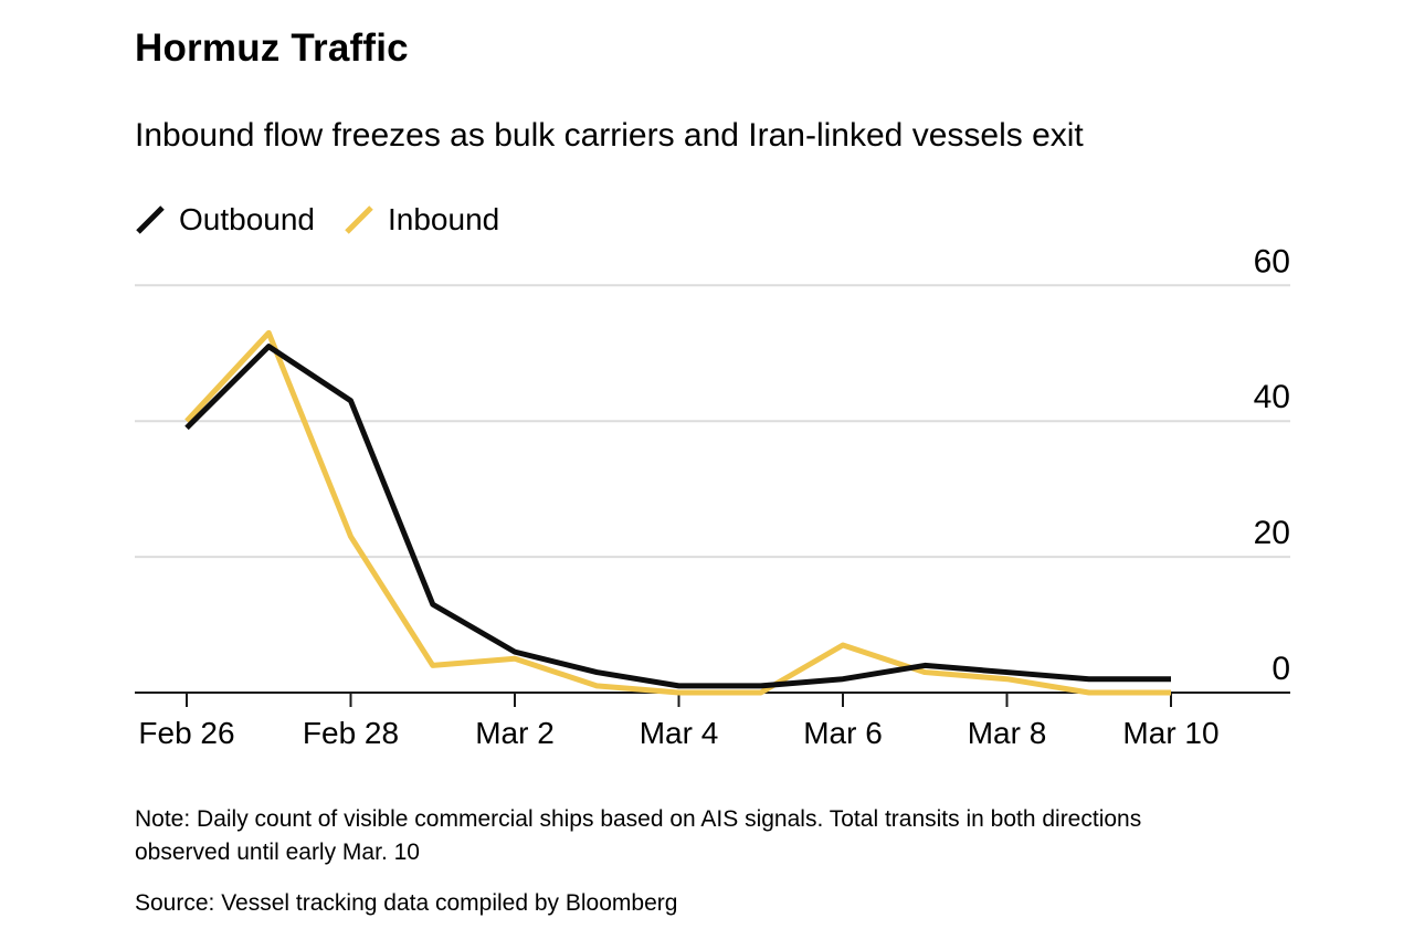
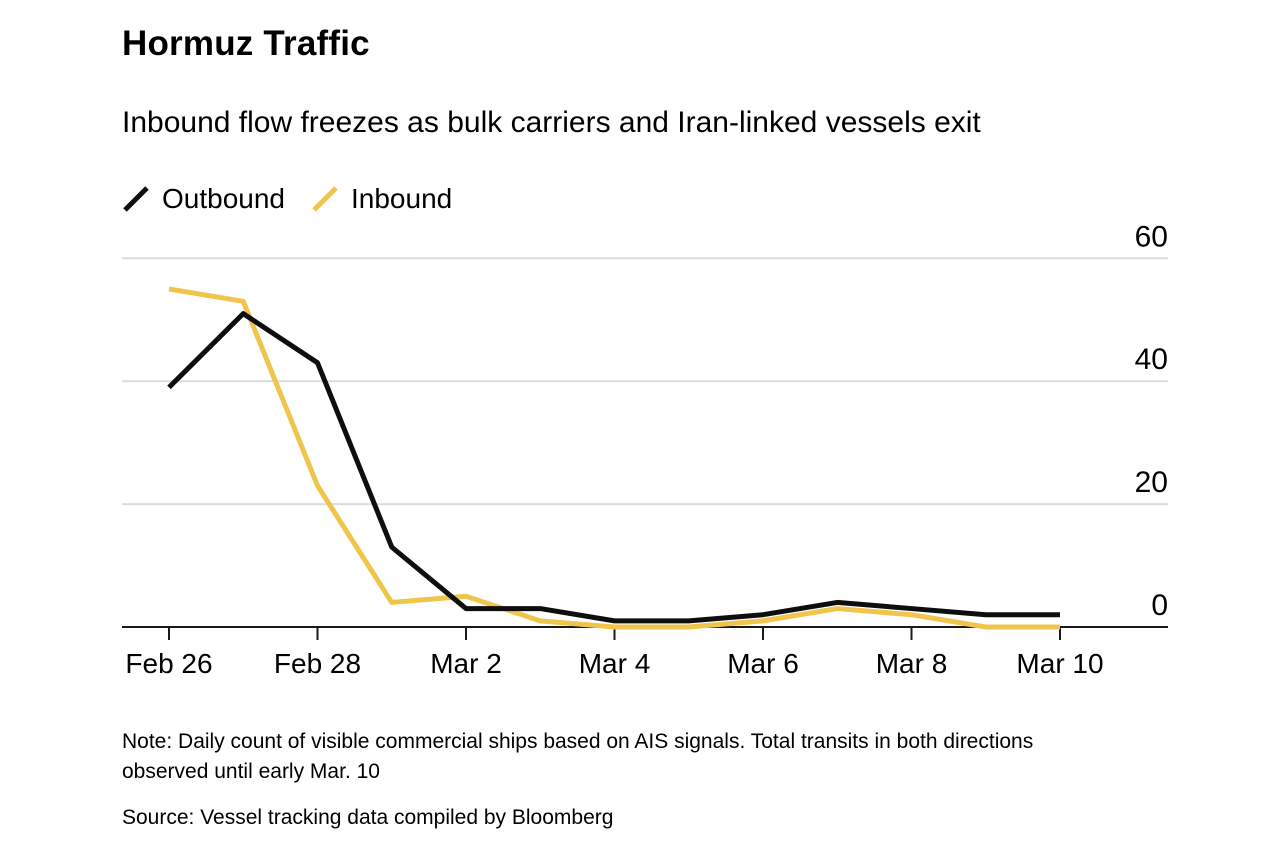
Inbound/Feb 26: 40 -> 55
Outbound/Mar 2: 6 -> 3
Inbound/Mar 6: 7 -> 1
